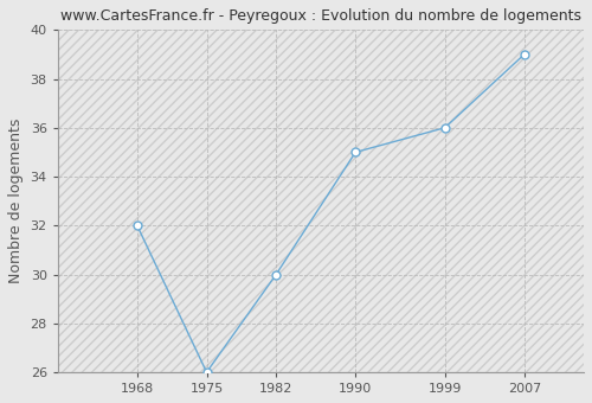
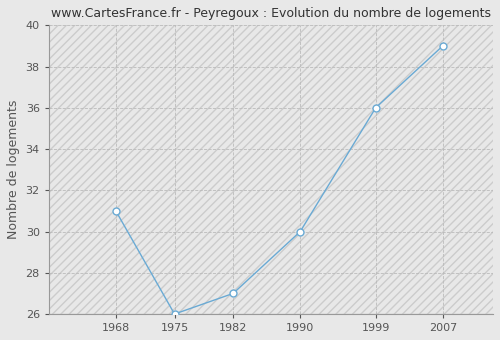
1968: 32 -> 31
1982: 30 -> 27
1990: 35 -> 30
